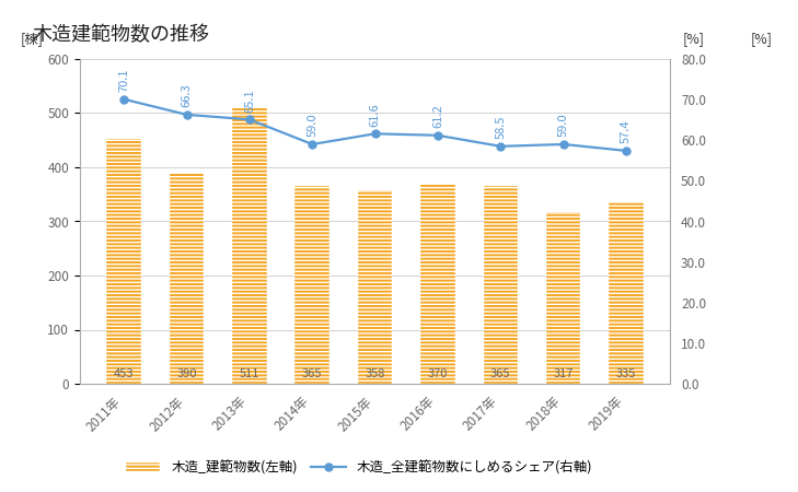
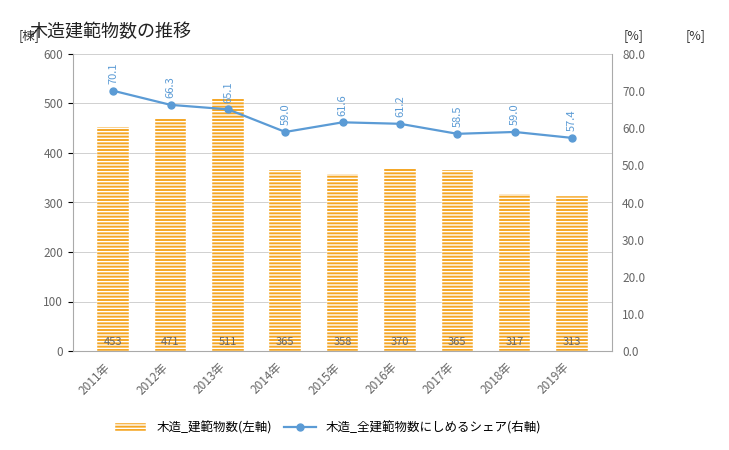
木造_建範物数(左軸)/2012年: 390 -> 471
木造_建範物数(左軸)/2019年: 335 -> 313
